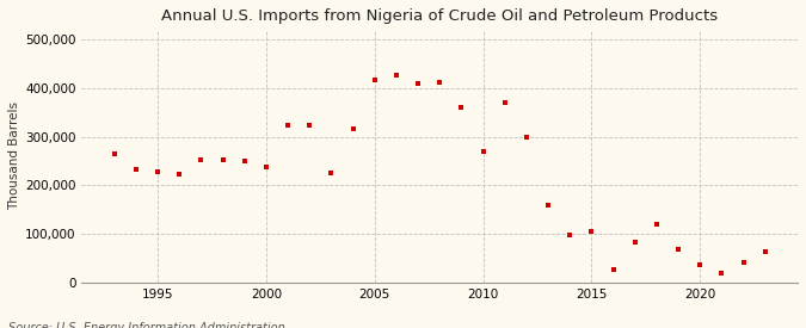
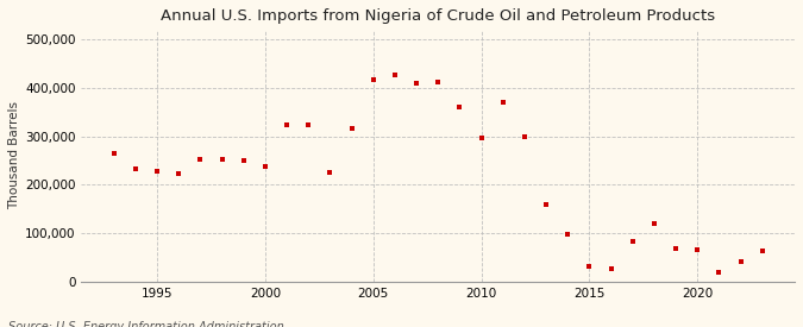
2010: 270,000 -> 296,000
2015: 105,000 -> 30,000
2020: 35,000 -> 66,000
